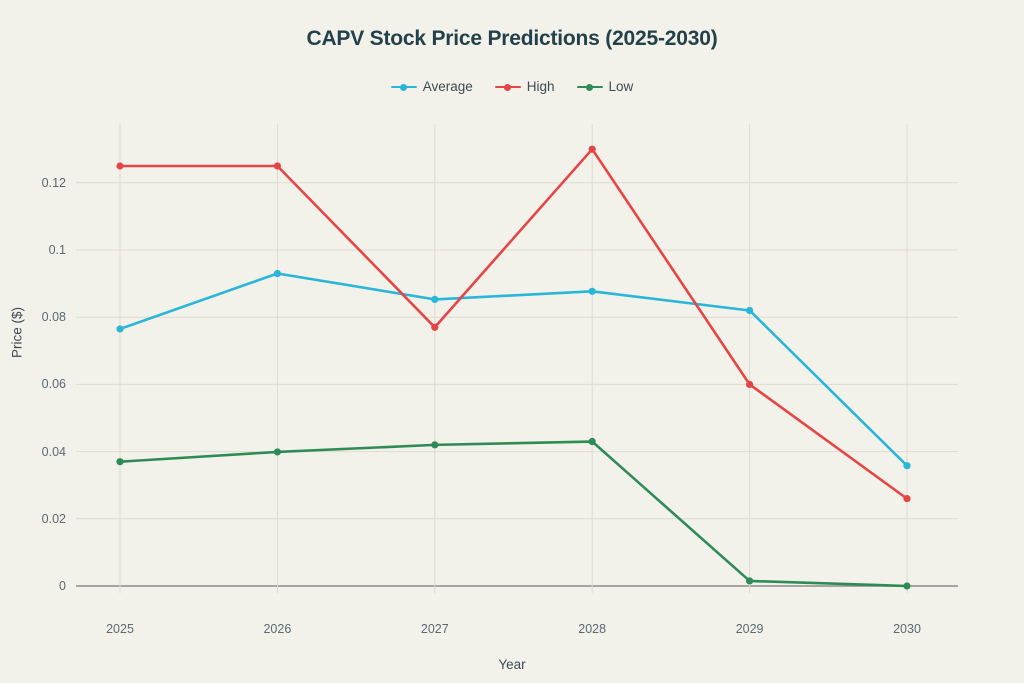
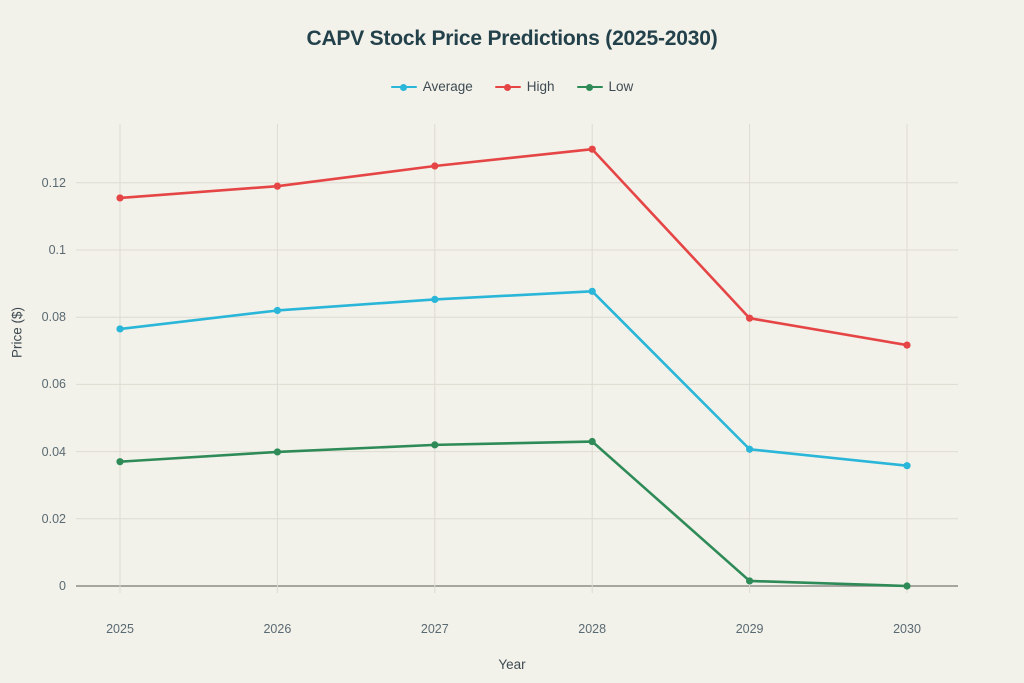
High/2025: 0.125 -> 0.116
Average/2026: 0.093 -> 0.082
High/2026: 0.125 -> 0.119
High/2027: 0.077 -> 0.125
Average/2029: 0.082 -> 0.041
High/2029: 0.060 -> 0.080
High/2030: 0.026 -> 0.072
